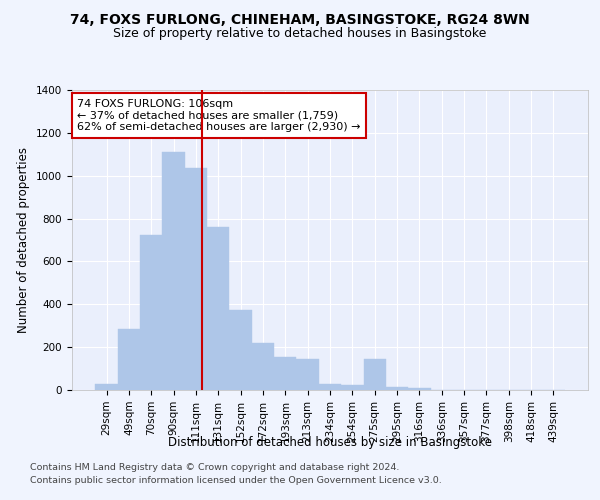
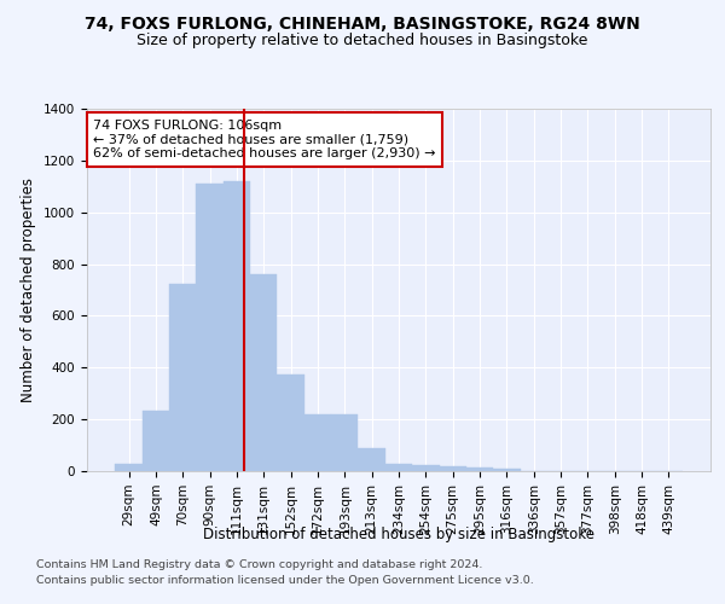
49sqm: 285 -> 235
111sqm: 1035 -> 1120
193sqm: 155 -> 220
213sqm: 145 -> 90
275sqm: 145 -> 20
